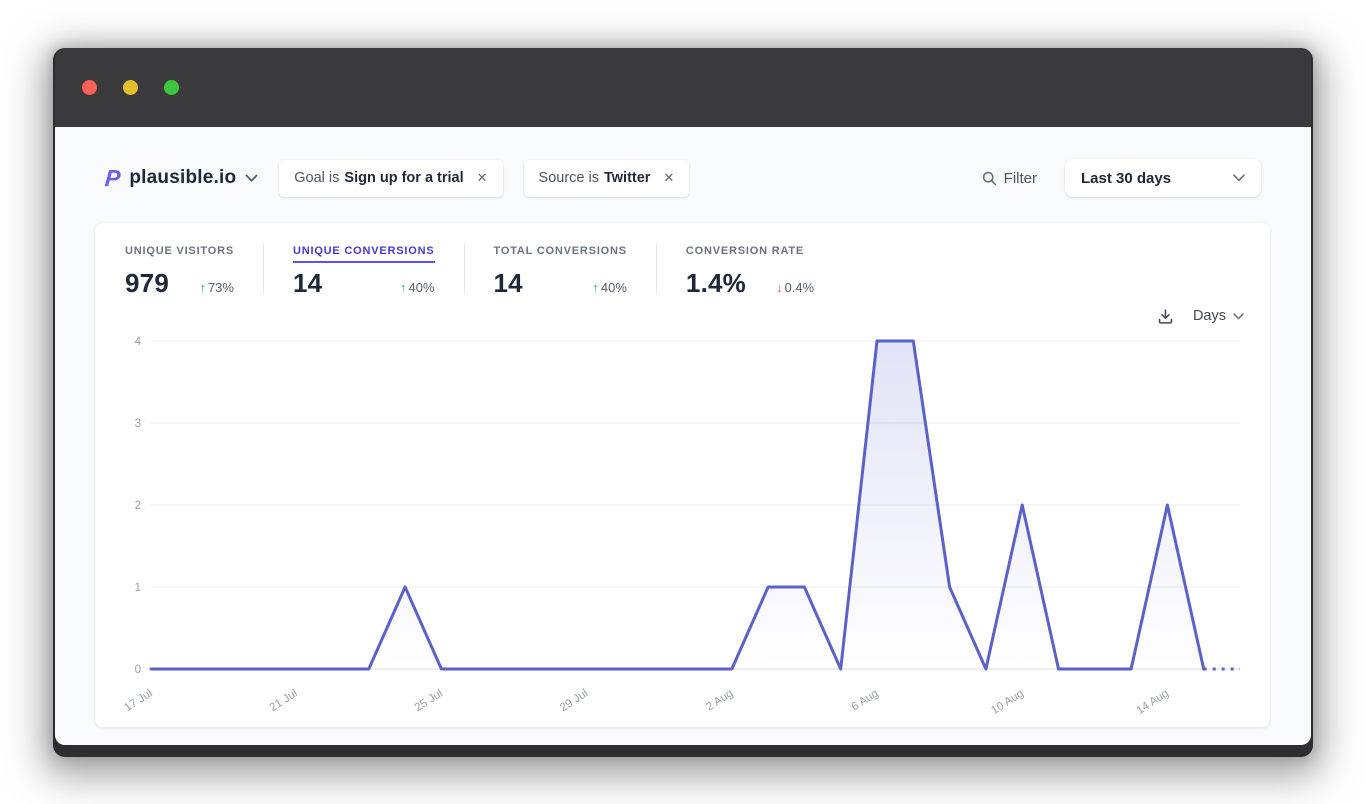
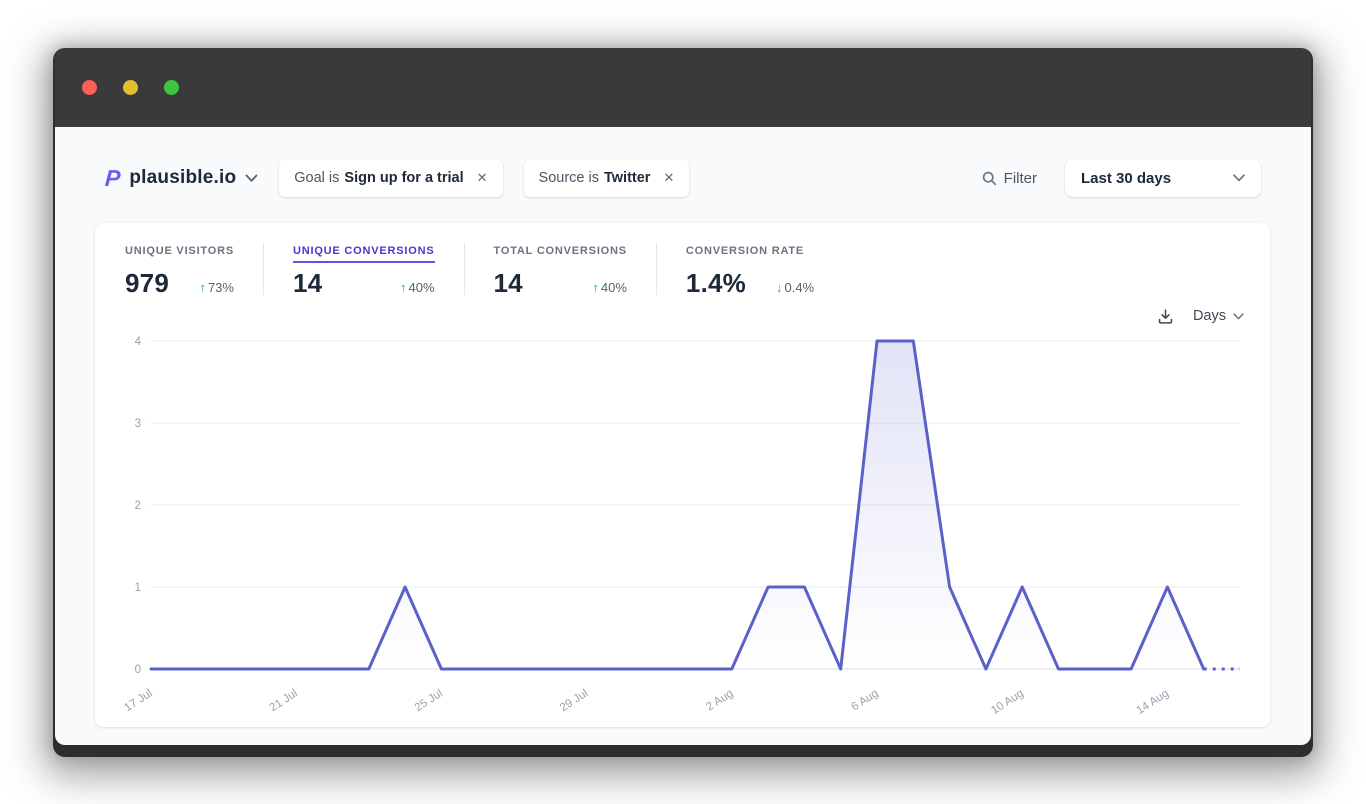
10 Aug: 2 -> 1
14 Aug: 2 -> 1
